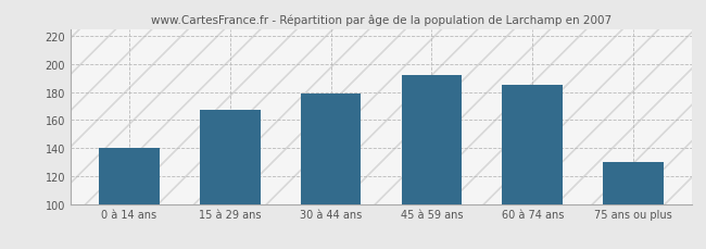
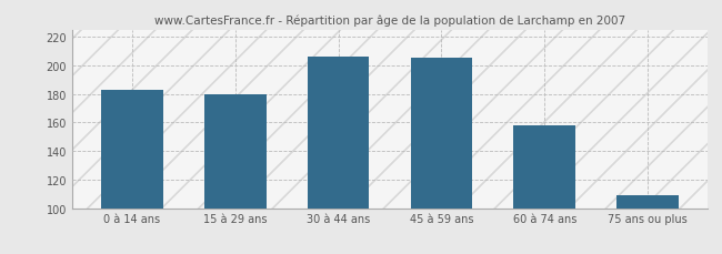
0 à 14 ans: 140 -> 183
15 à 29 ans: 167 -> 180
30 à 44 ans: 179 -> 206
45 à 59 ans: 192 -> 205
60 à 74 ans: 185 -> 158
75 ans ou plus: 130 -> 109
